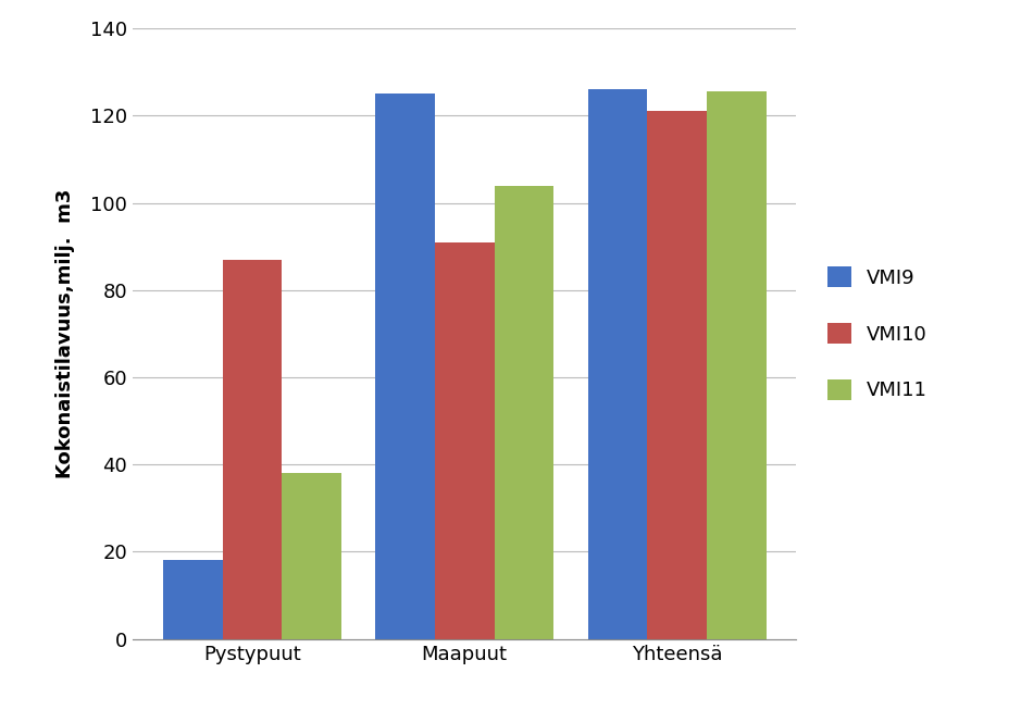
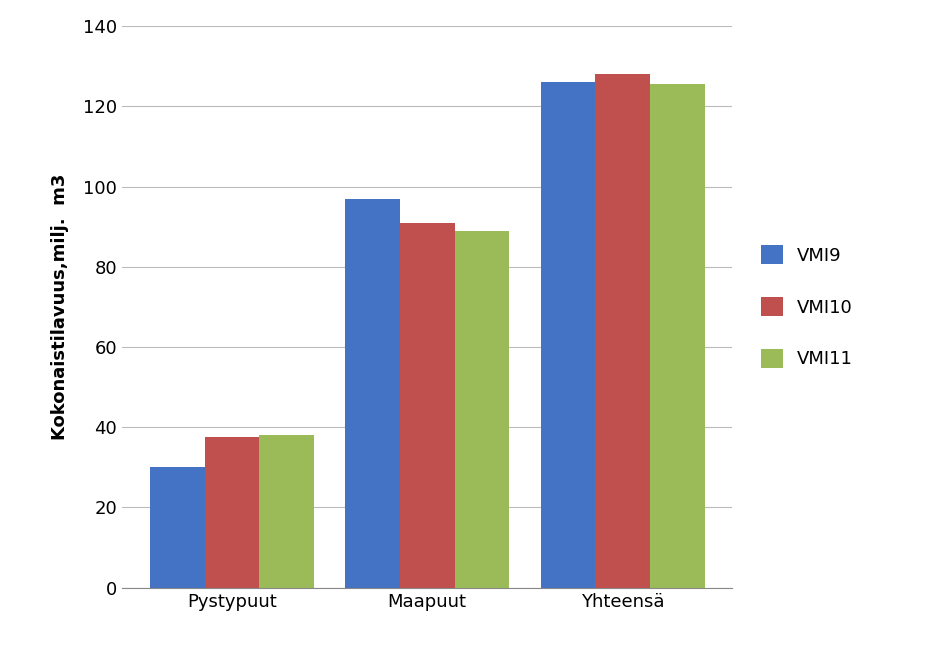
VMI9/Pystypuut: 18 -> 30
VMI10/Pystypuut: 87.0 -> 37.5
VMI9/Maapuut: 125 -> 97
VMI11/Maapuut: 104.0 -> 89.0
VMI10/Yhteensä: 121.0 -> 128.0
